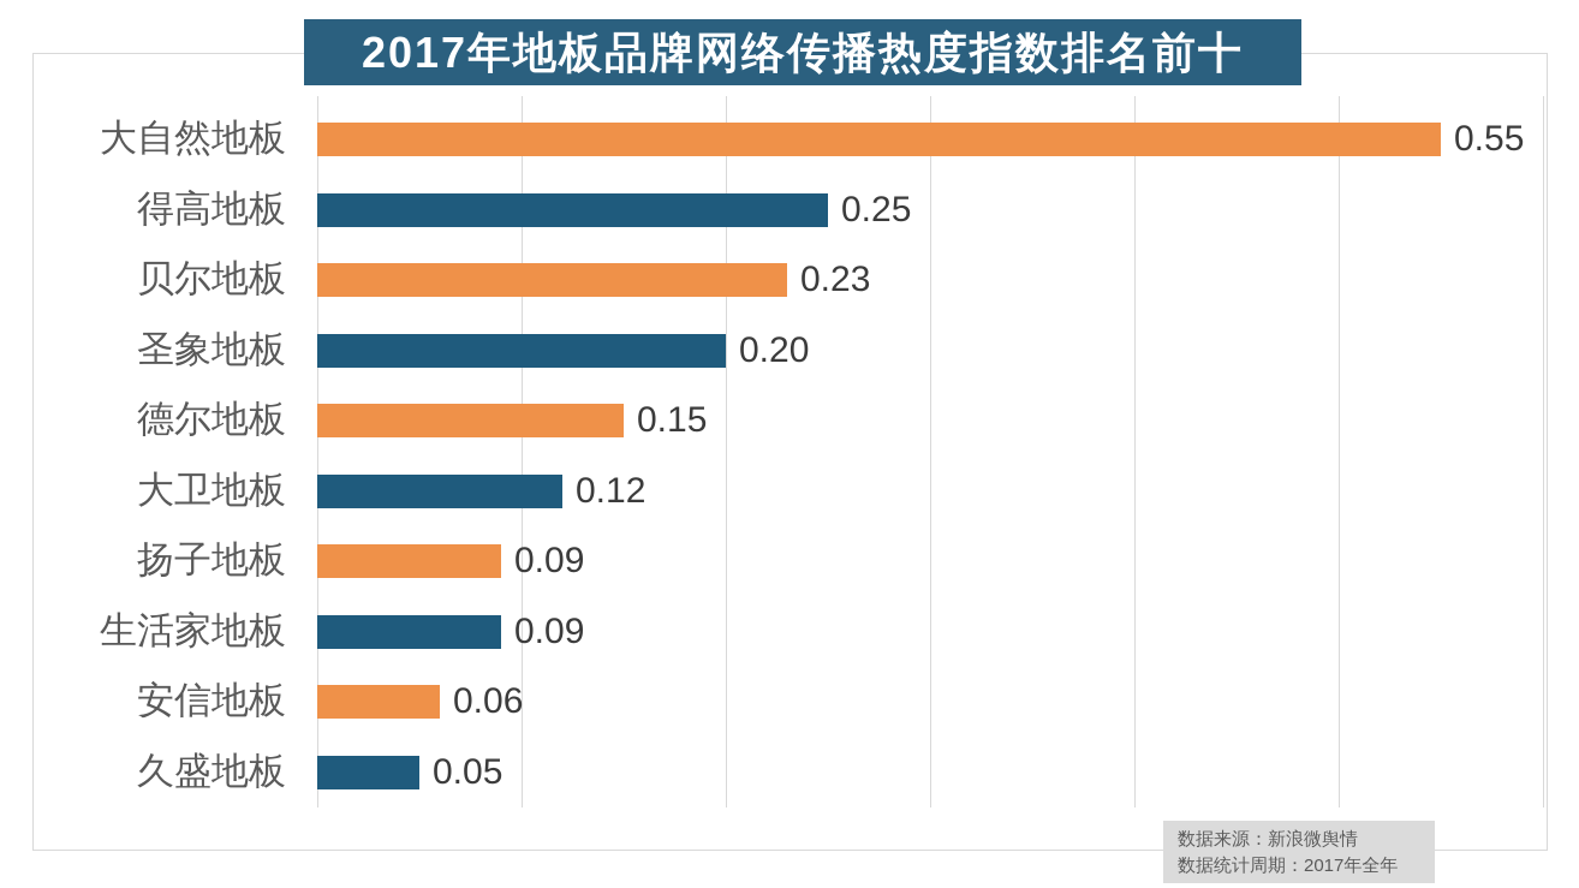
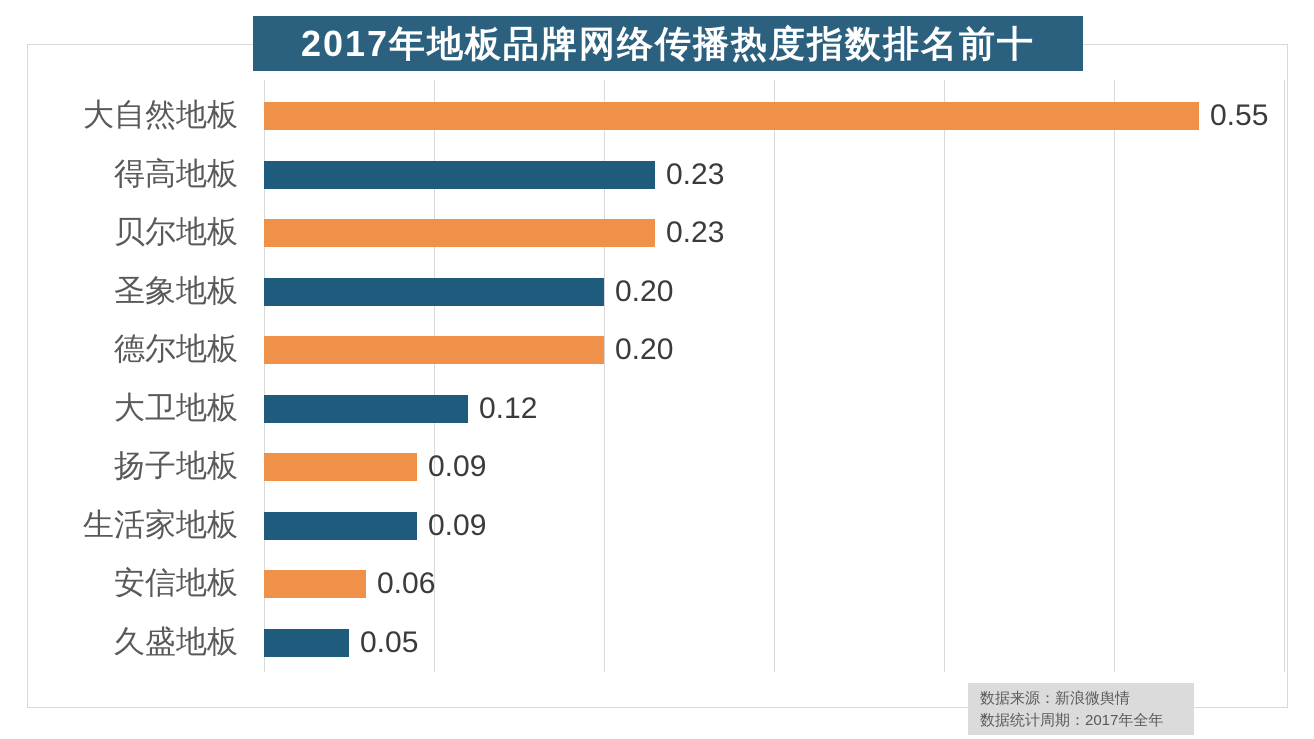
得高地板: 0.25 -> 0.23
德尔地板: 0.15 -> 0.20
